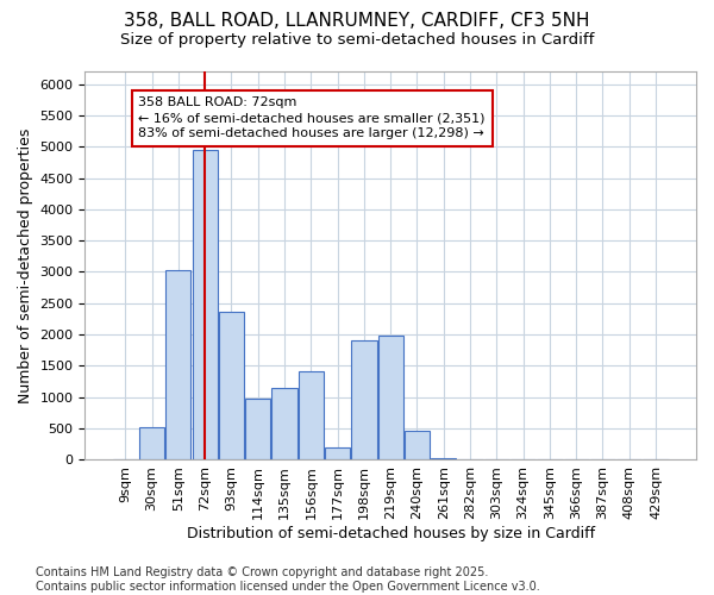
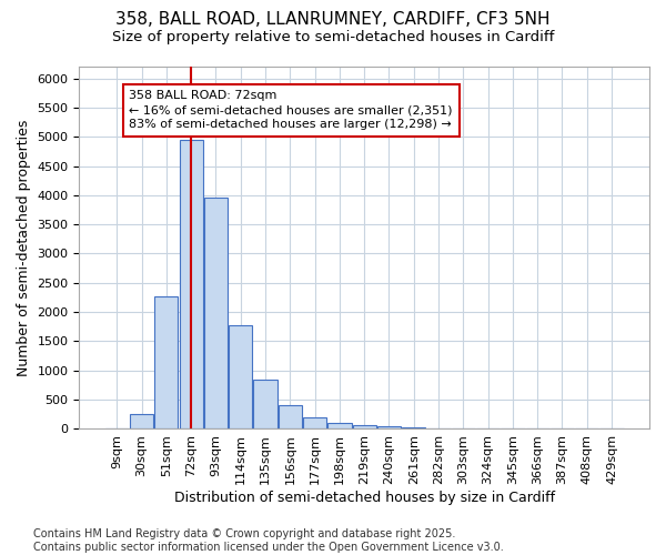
30sqm: 520 -> 260
51sqm: 3020 -> 2260
93sqm: 2360 -> 3960
114sqm: 980 -> 1780
135sqm: 1140 -> 850
156sqm: 1420 -> 400
198sqm: 1900 -> 100
219sqm: 1980 -> 60
240sqm: 460 -> 50
